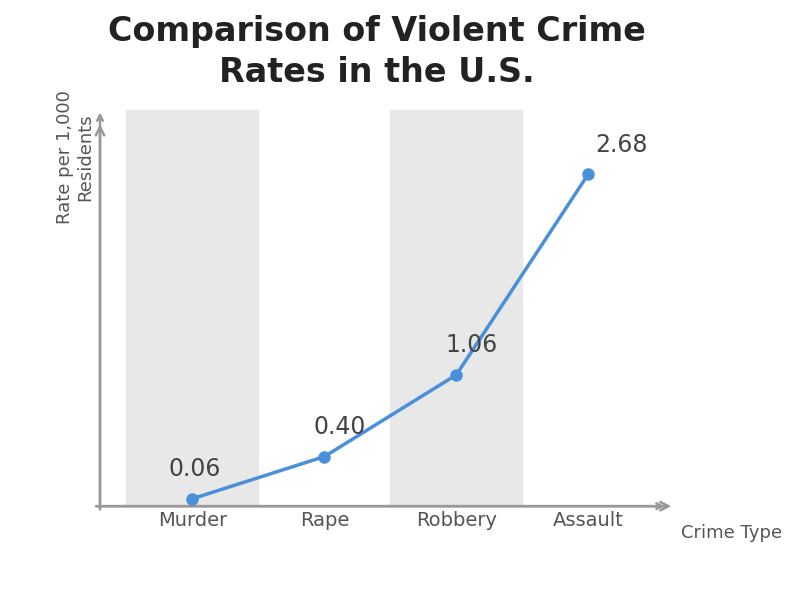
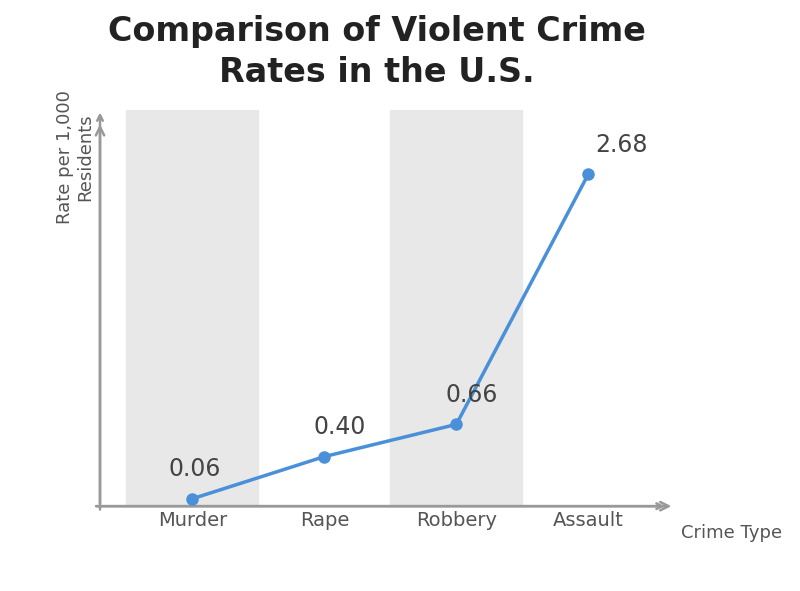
Robbery: 1.06 -> 0.66
